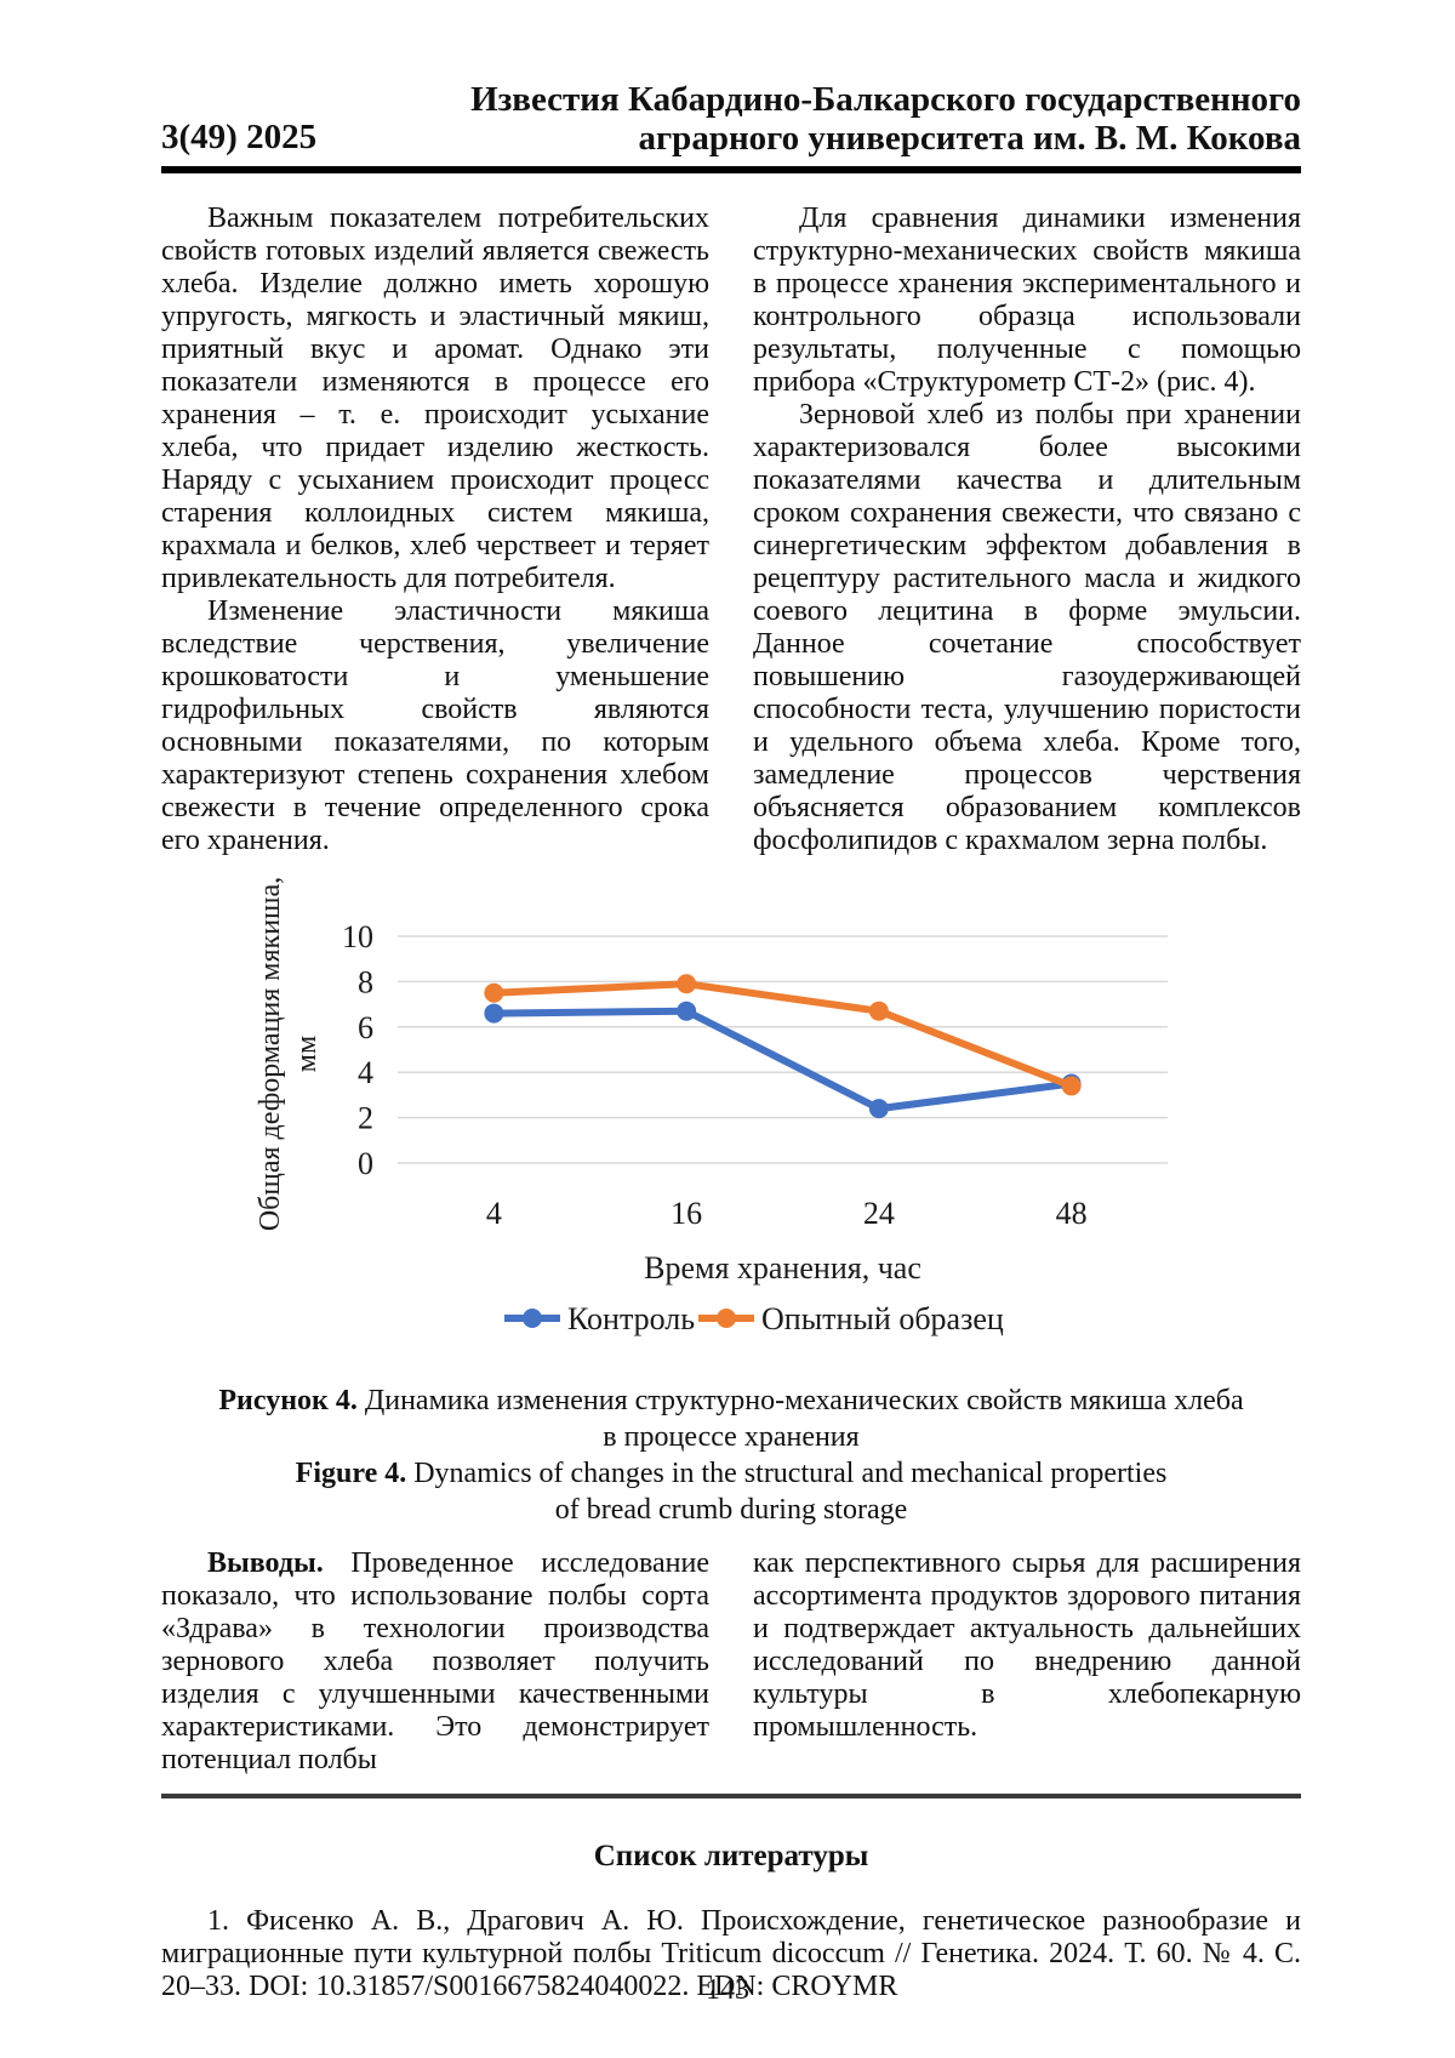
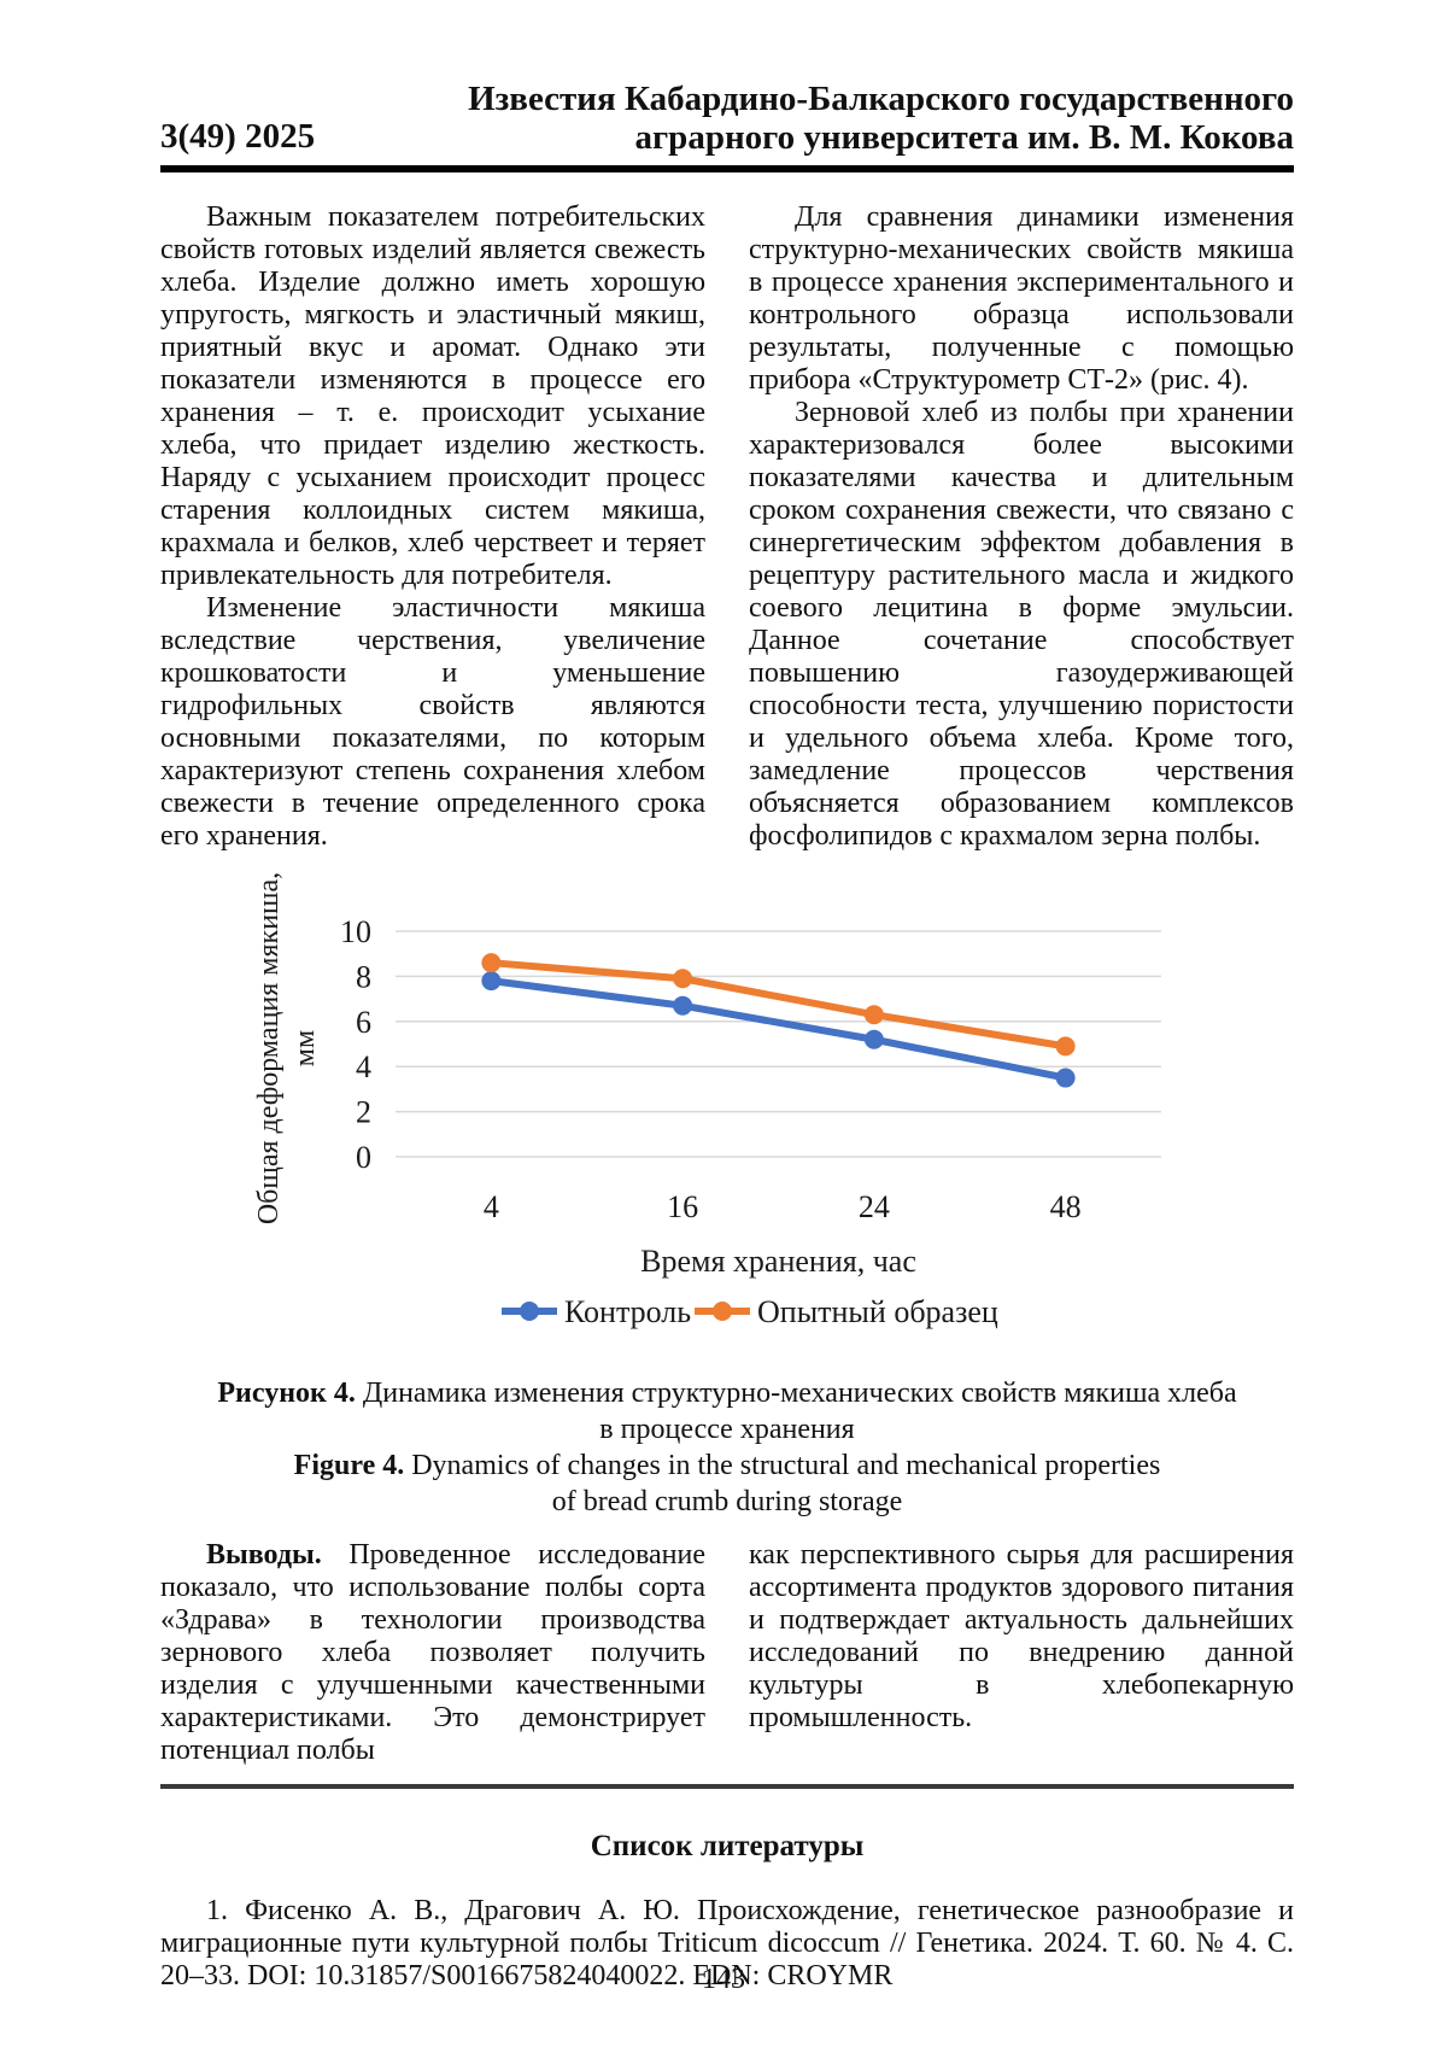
Контроль/4: 6.6 -> 7.8
Опытный образец/4: 7.5 -> 8.6
Контроль/24: 2.4 -> 5.2
Опытный образец/24: 6.7 -> 6.3
Опытный образец/48: 3.4 -> 4.9
